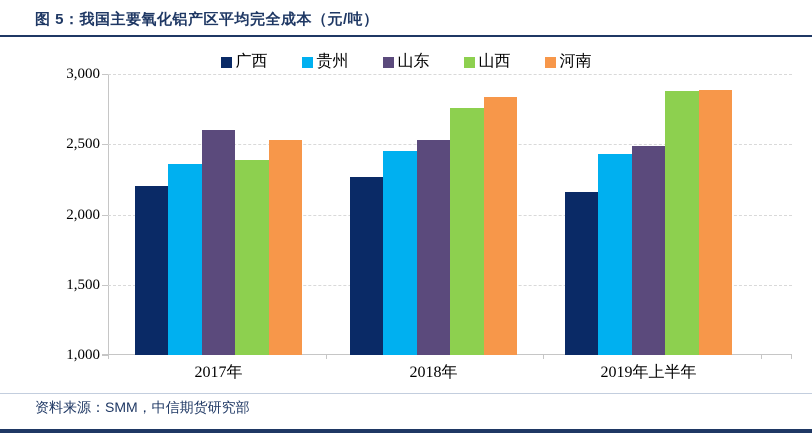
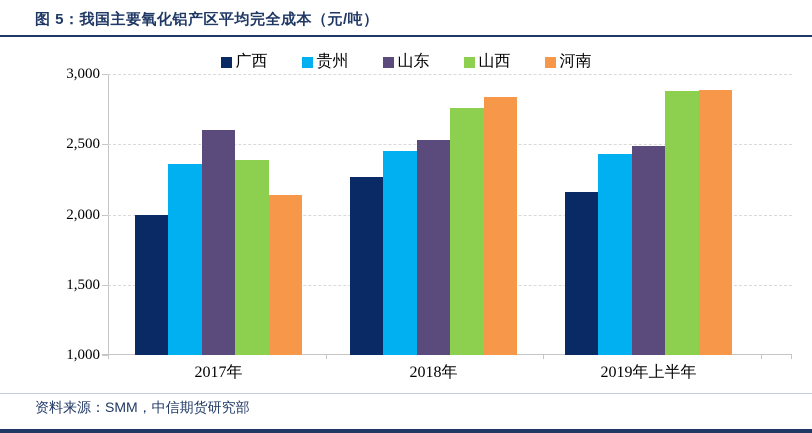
广西/2017年: 2200 -> 2000
河南/2017年: 2530 -> 2140
